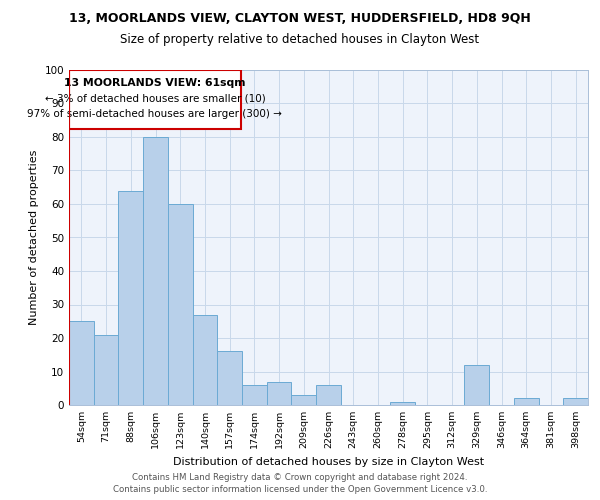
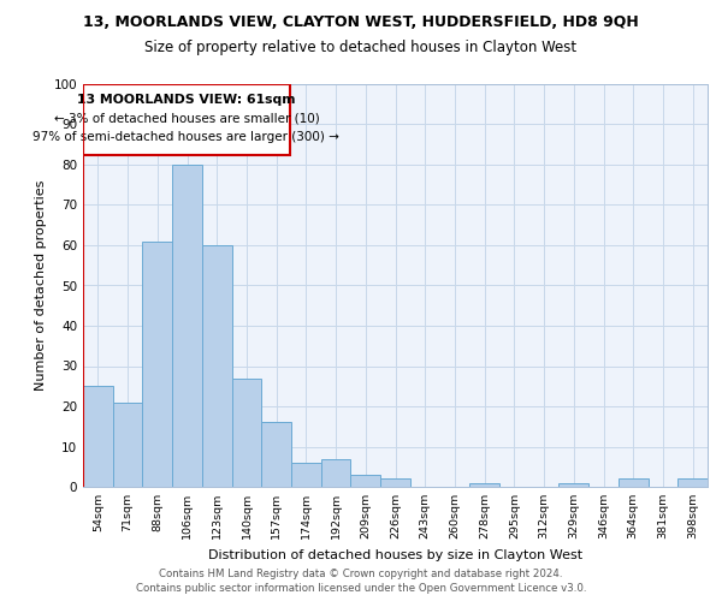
88sqm: 64 -> 61
226sqm: 6 -> 2
329sqm: 12 -> 1
